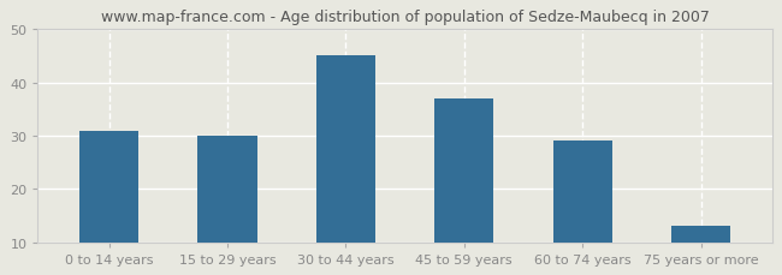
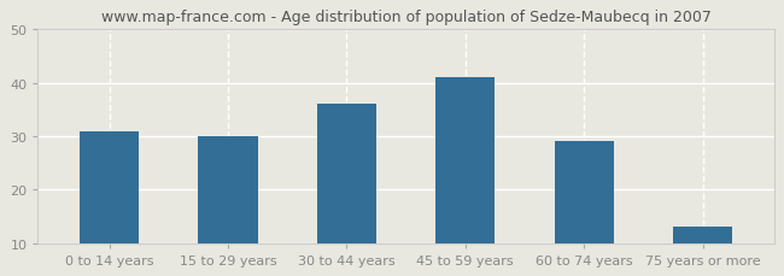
30 to 44 years: 45 -> 36
45 to 59 years: 37 -> 41
